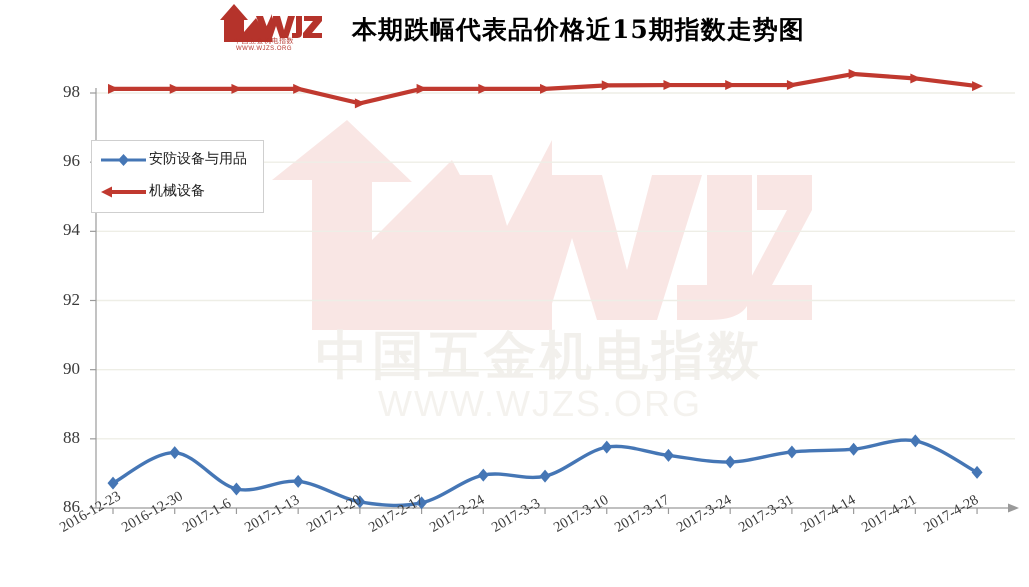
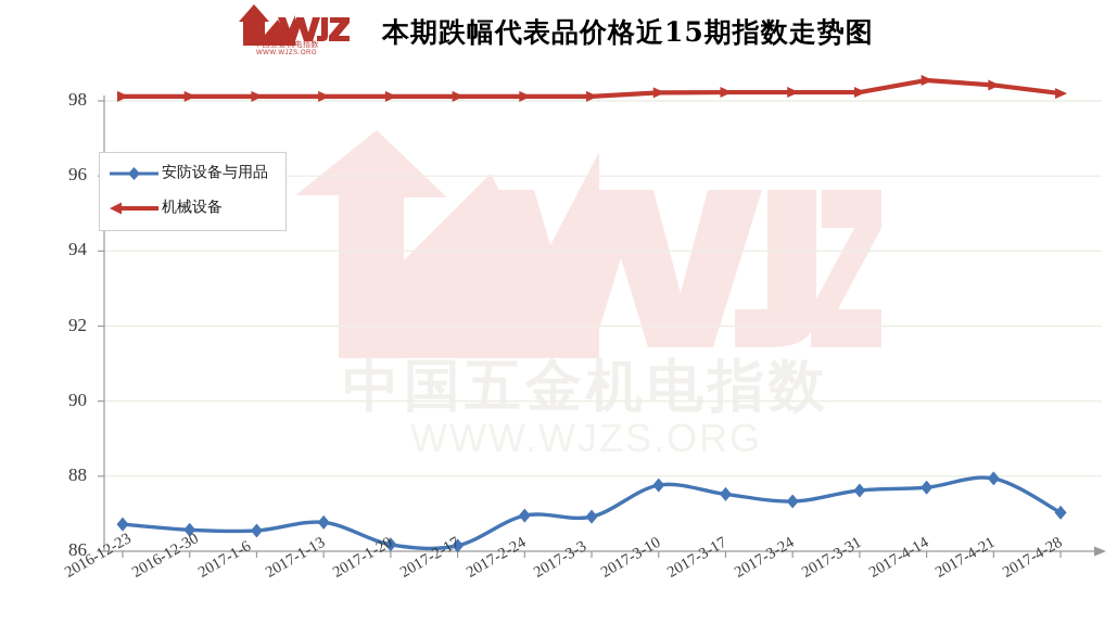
安防设备与用品/2016-12-30: 87.6 -> 86.6
机械设备/2017-1-20: 97.7 -> 98.1
